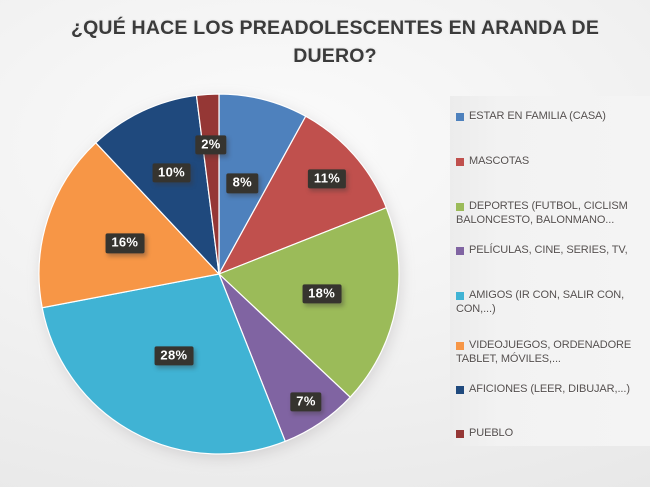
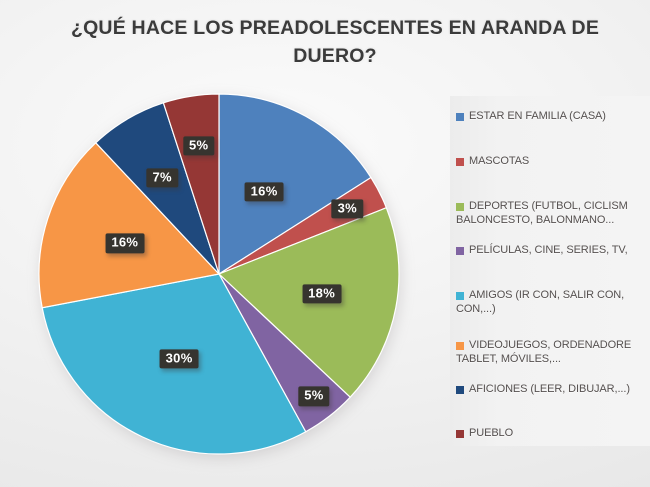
ESTAR EN FAMILIA (CASA): 8% -> 16%
MASCOTAS: 11% -> 3%
PELÍCULAS, CINE, SERIES, TV,: 7% -> 5%
AMIGOS (IR CON, SALIR CON, CON,...): 28% -> 30%
AFICIONES (LEER, DIBUJAR,...): 10% -> 7%
PUEBLO: 2% -> 5%
